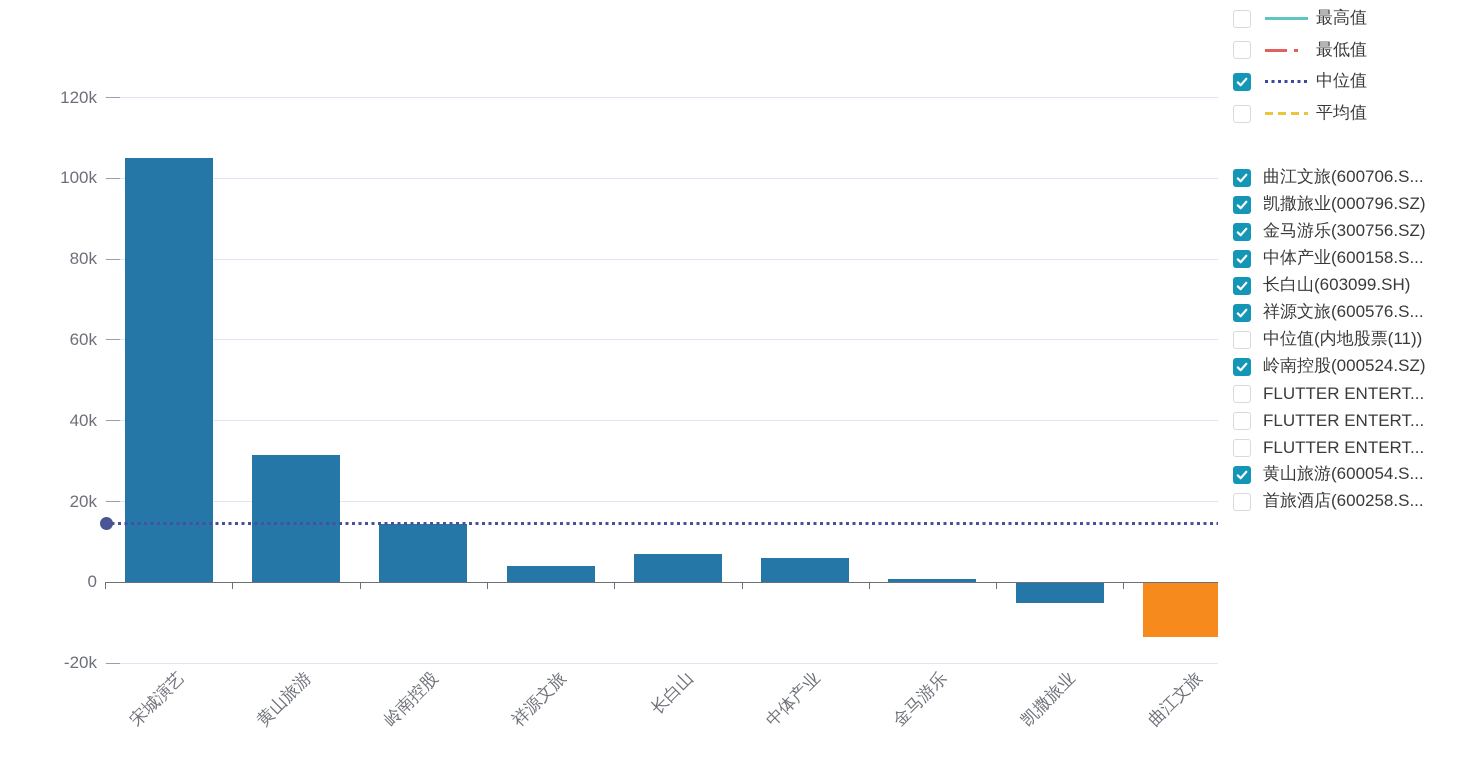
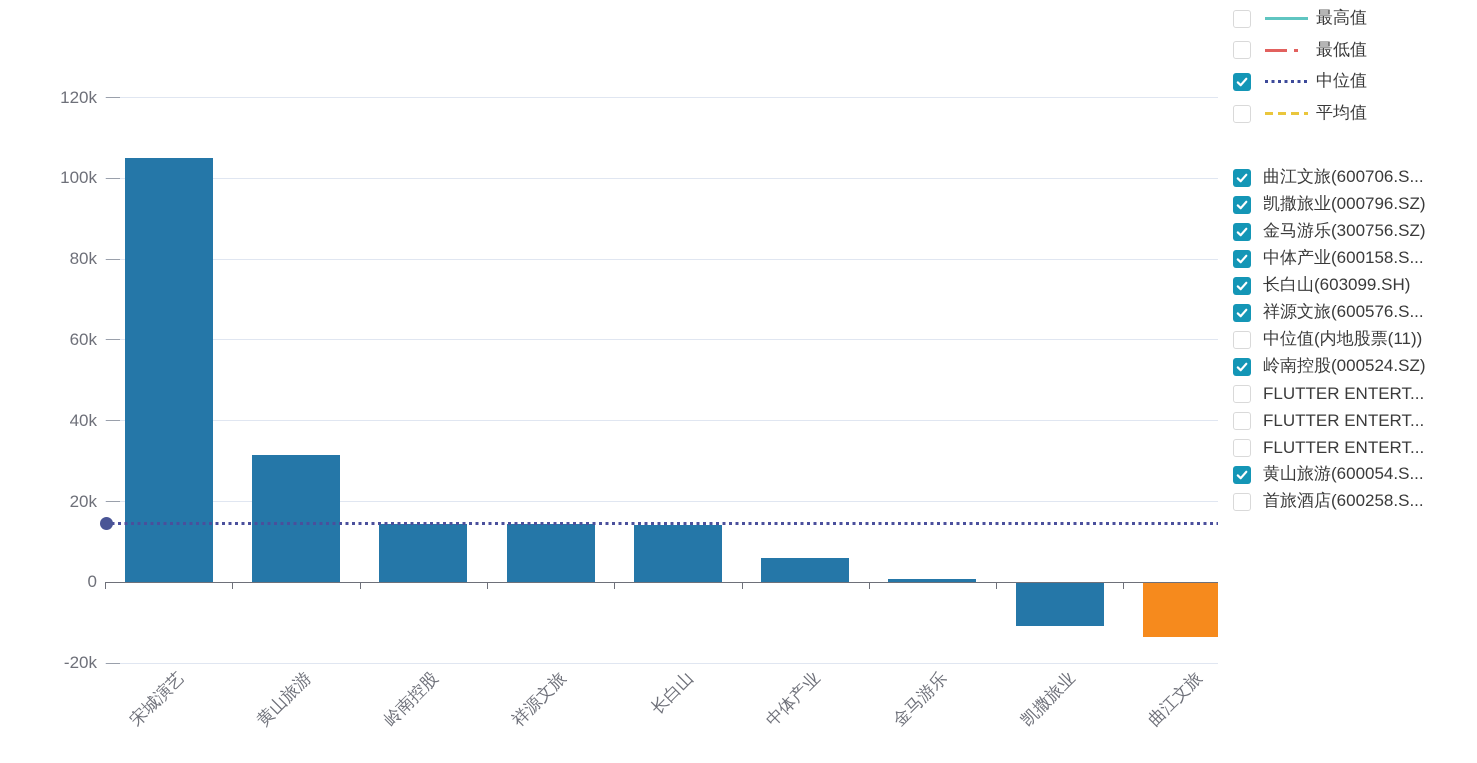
祥源文旅: 4k -> 14k
长白山: 7k -> 14k
凯撒旅业: -5k -> -11k
